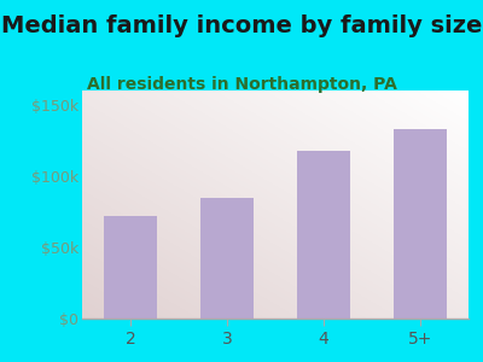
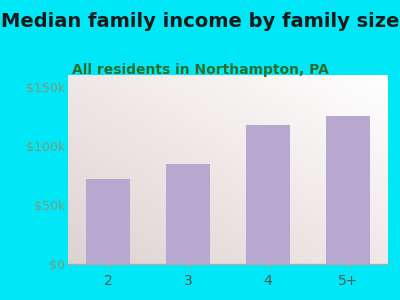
5+: $133k -> $125k
